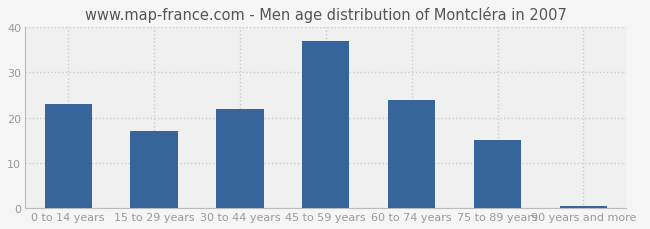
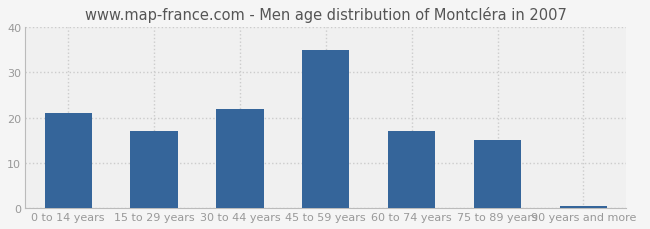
0 to 14 years: 23.0 -> 21.0
45 to 59 years: 37.0 -> 35.0
60 to 74 years: 24.0 -> 17.0
